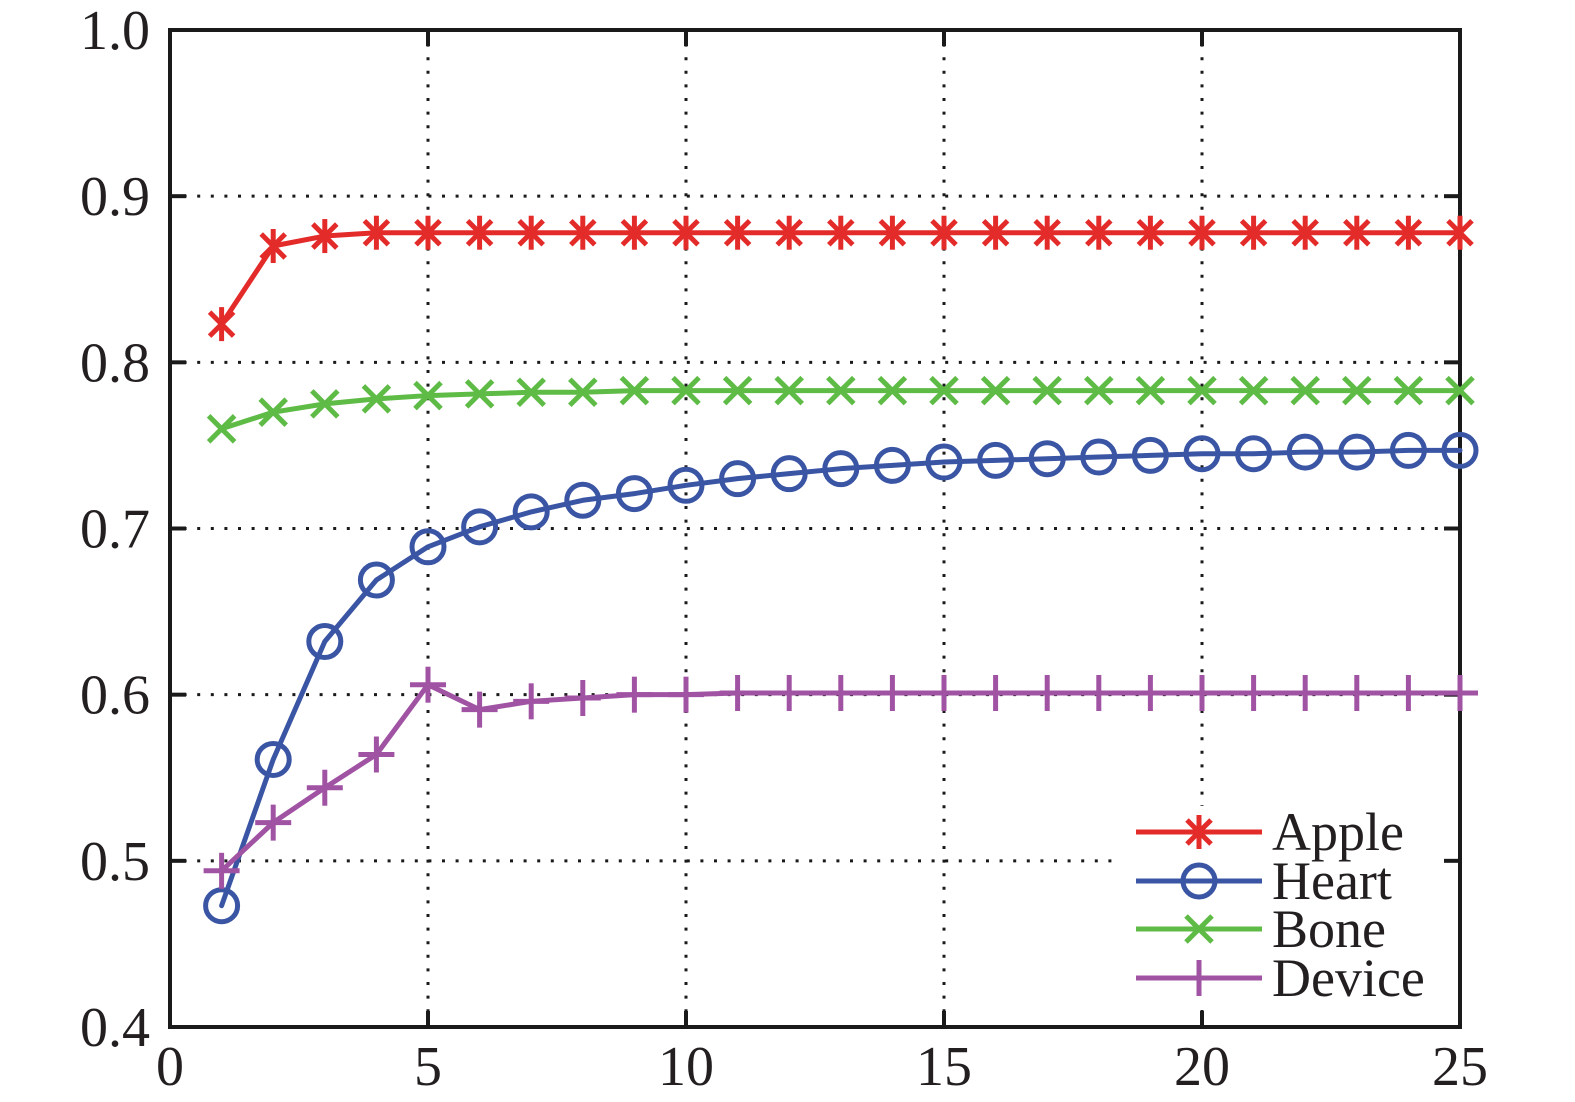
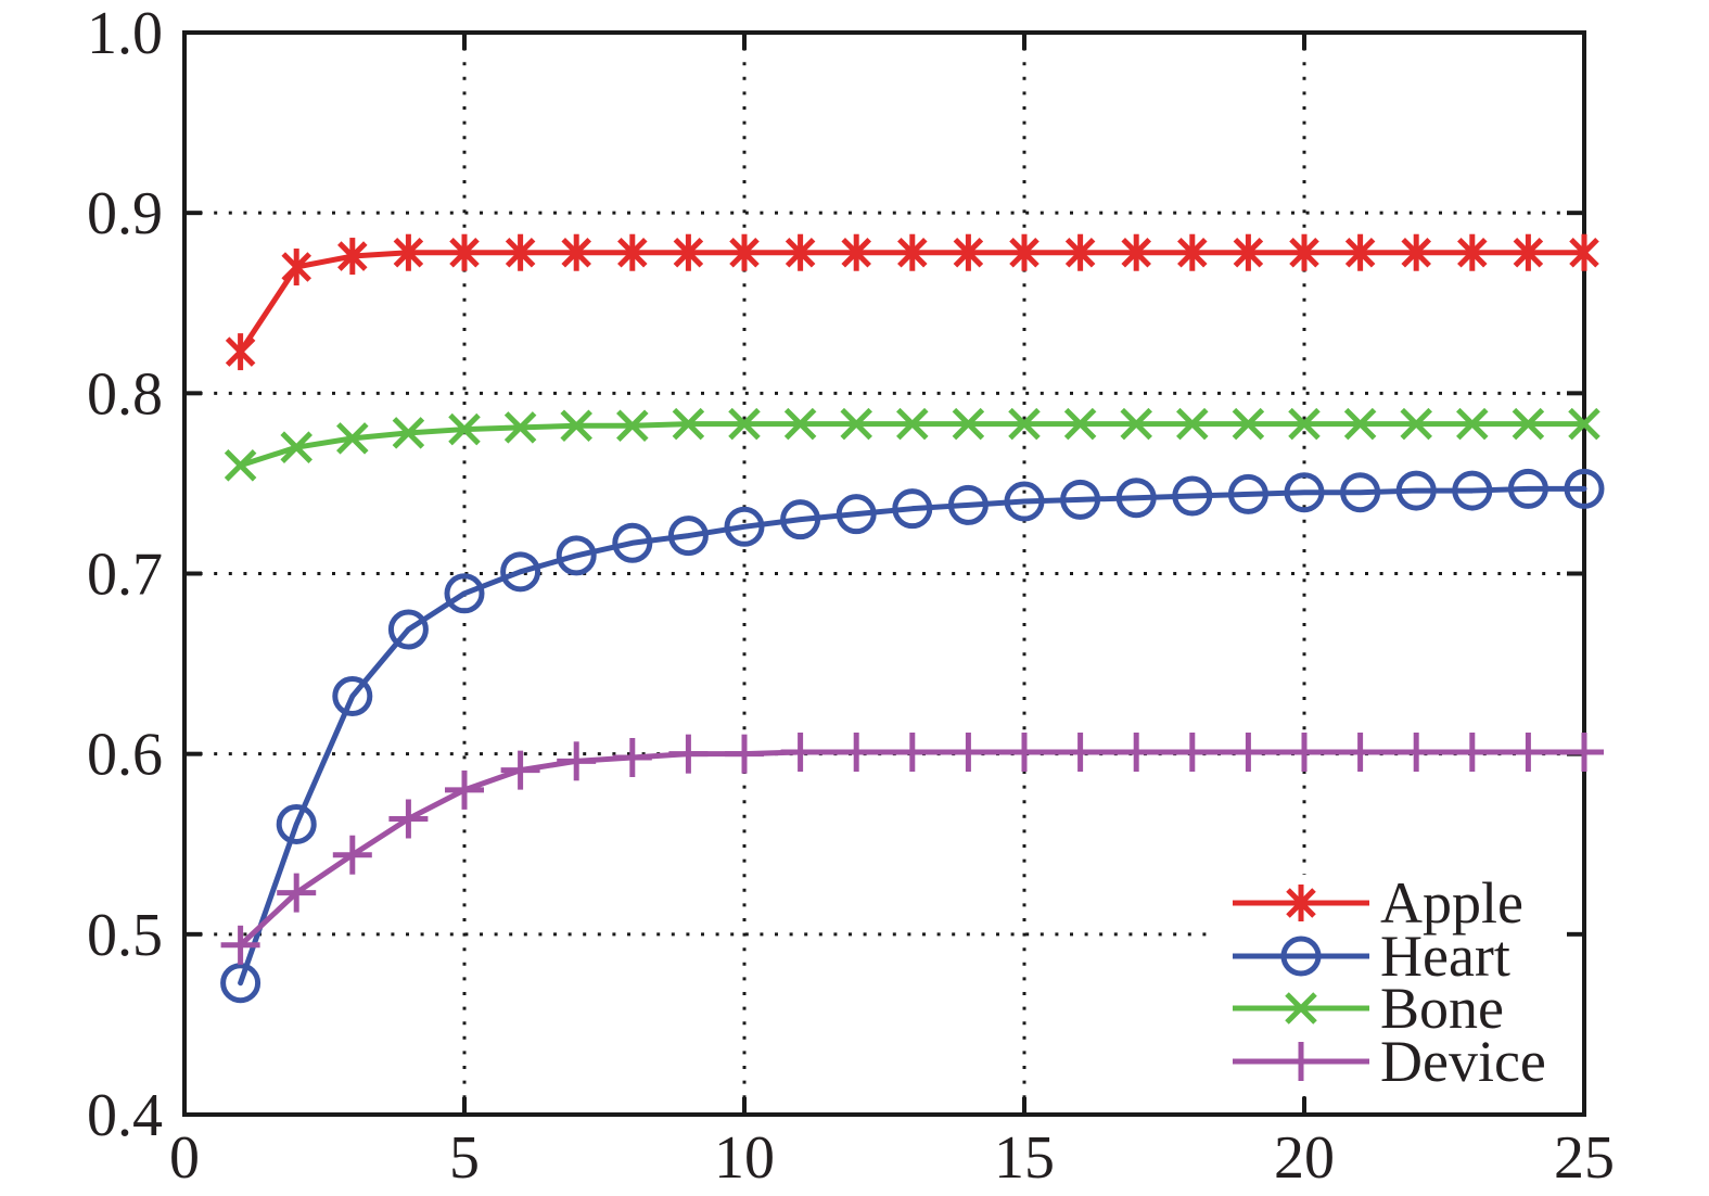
Device/5: 0.606 -> 0.580
